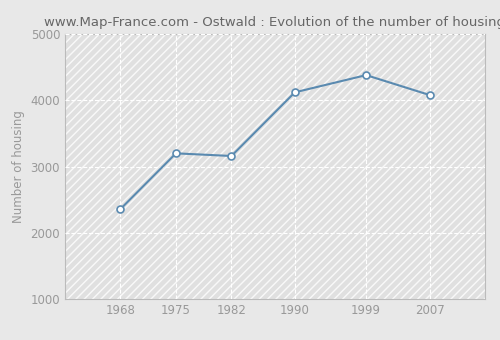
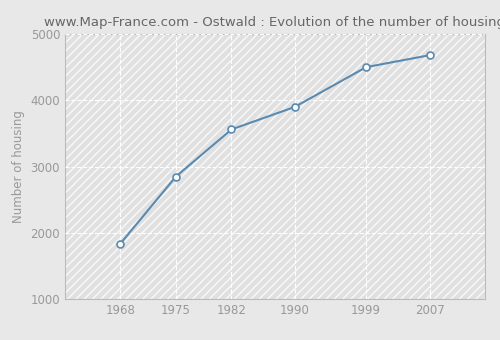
1968: 2360 -> 1840
1975: 3200 -> 2850
1982: 3160 -> 3560
1990: 4120 -> 3900
1999: 4380 -> 4500
2007: 4080 -> 4680
